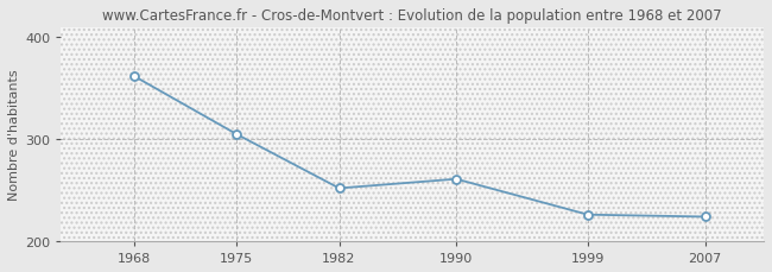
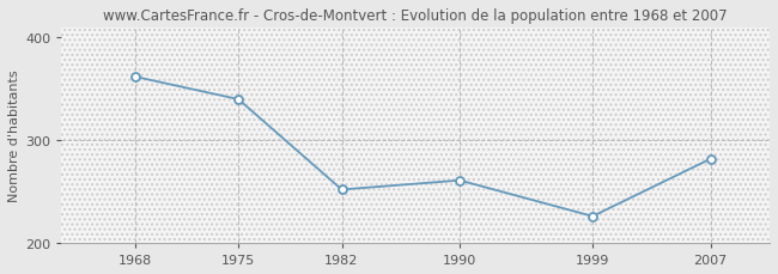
1975: 305 -> 340
2007: 224 -> 282
